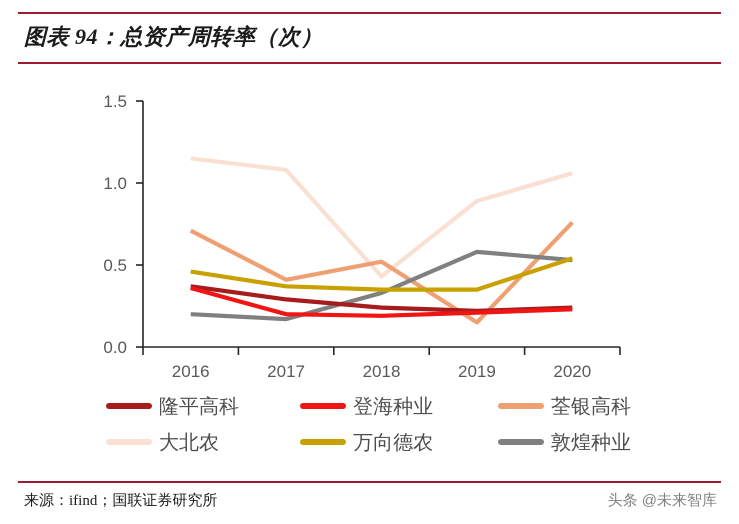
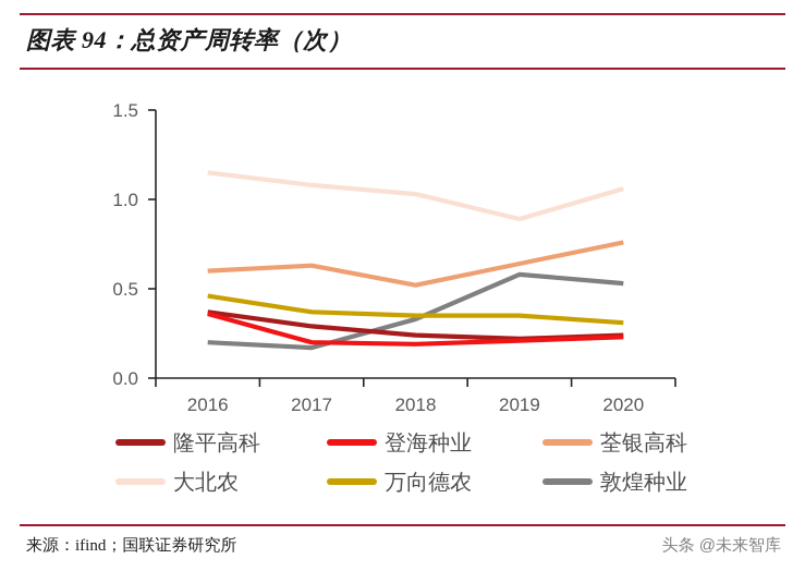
荃银高科/2016: 0.71 -> 0.60
荃银高科/2017: 0.41 -> 0.63
大北农/2018: 0.43 -> 1.03
荃银高科/2019: 0.15 -> 0.64
万向德农/2020: 0.54 -> 0.31
